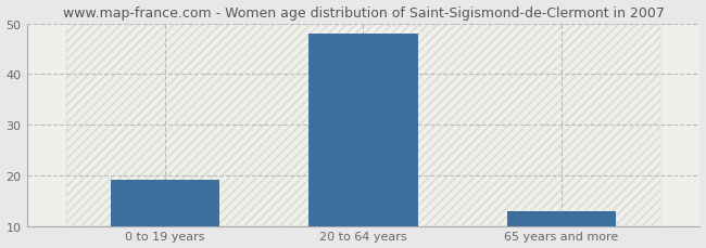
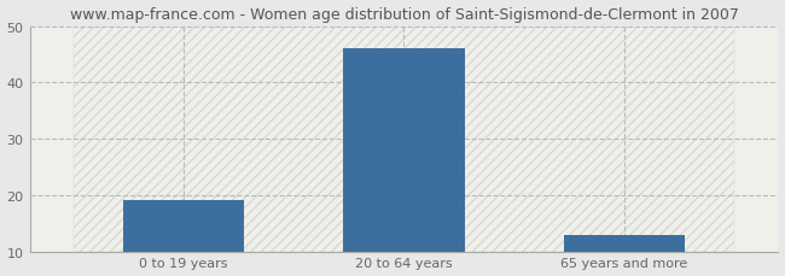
20 to 64 years: 48 -> 46
